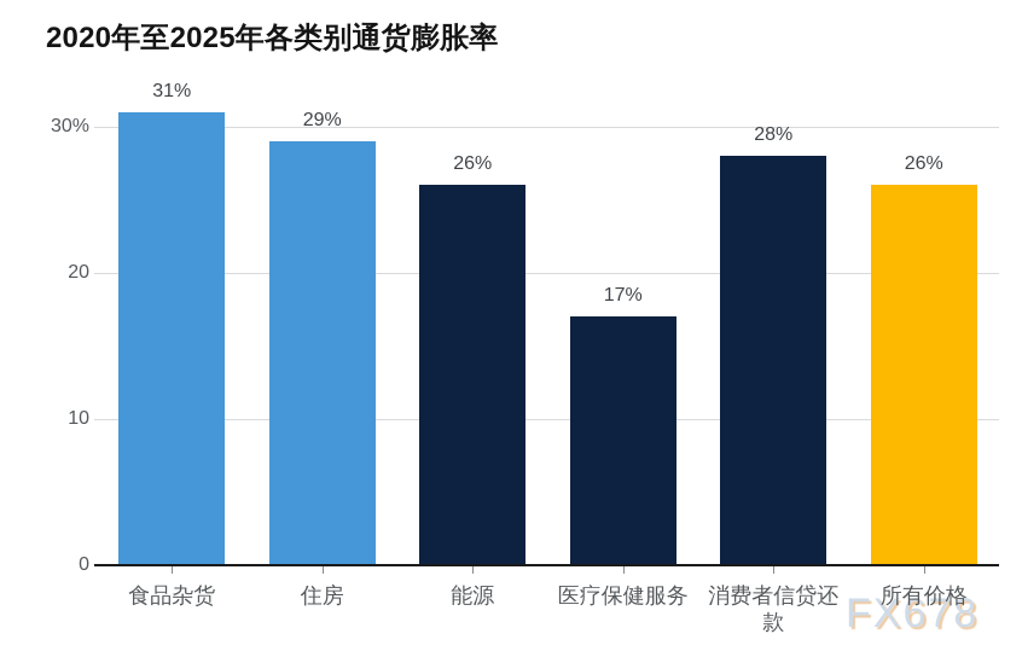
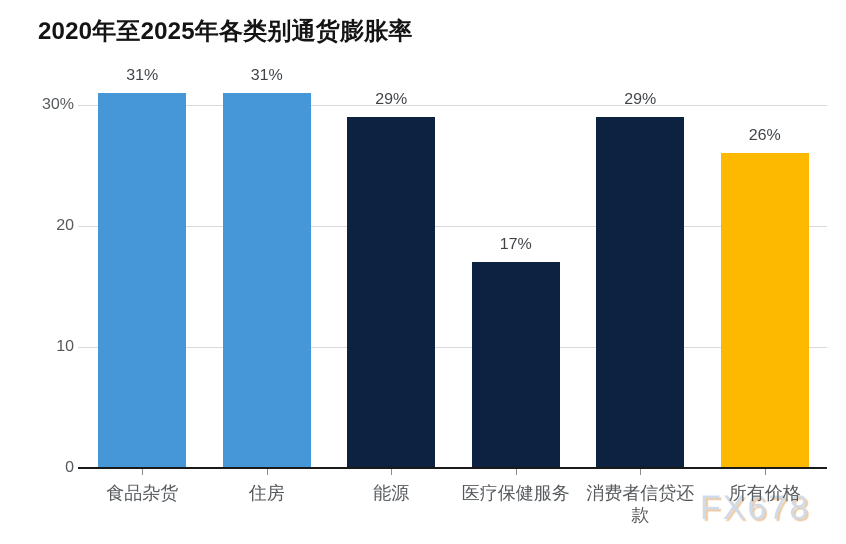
住房: 29% -> 31%
能源: 26% -> 29%
消费者信贷还款: 28% -> 29%
